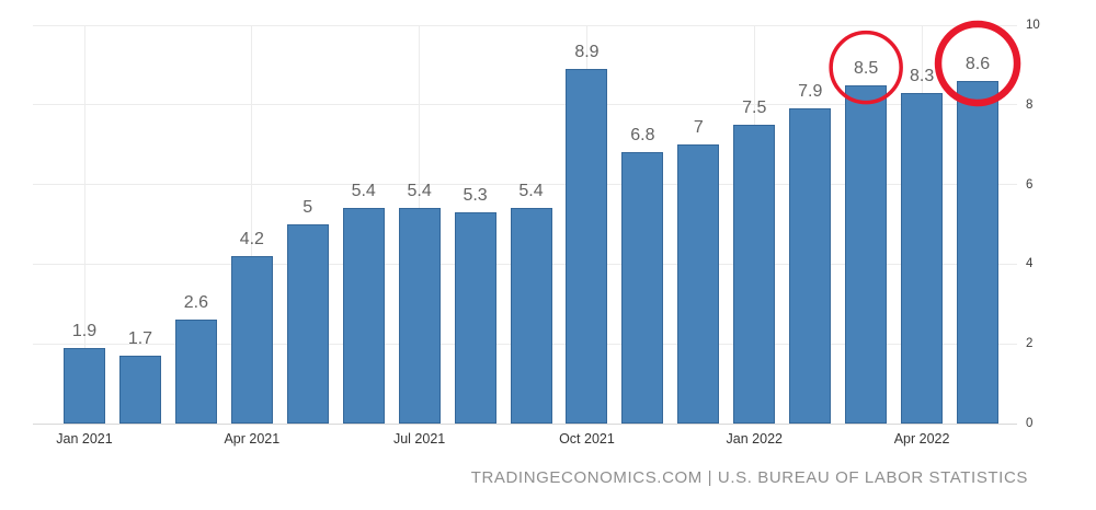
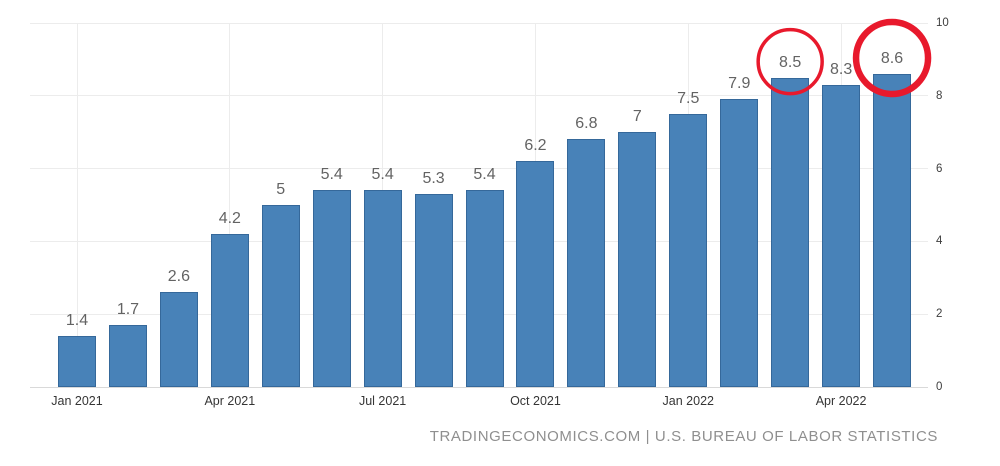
Jan 2021: 1.9 -> 1.4
Oct 2021: 8.9 -> 6.2
